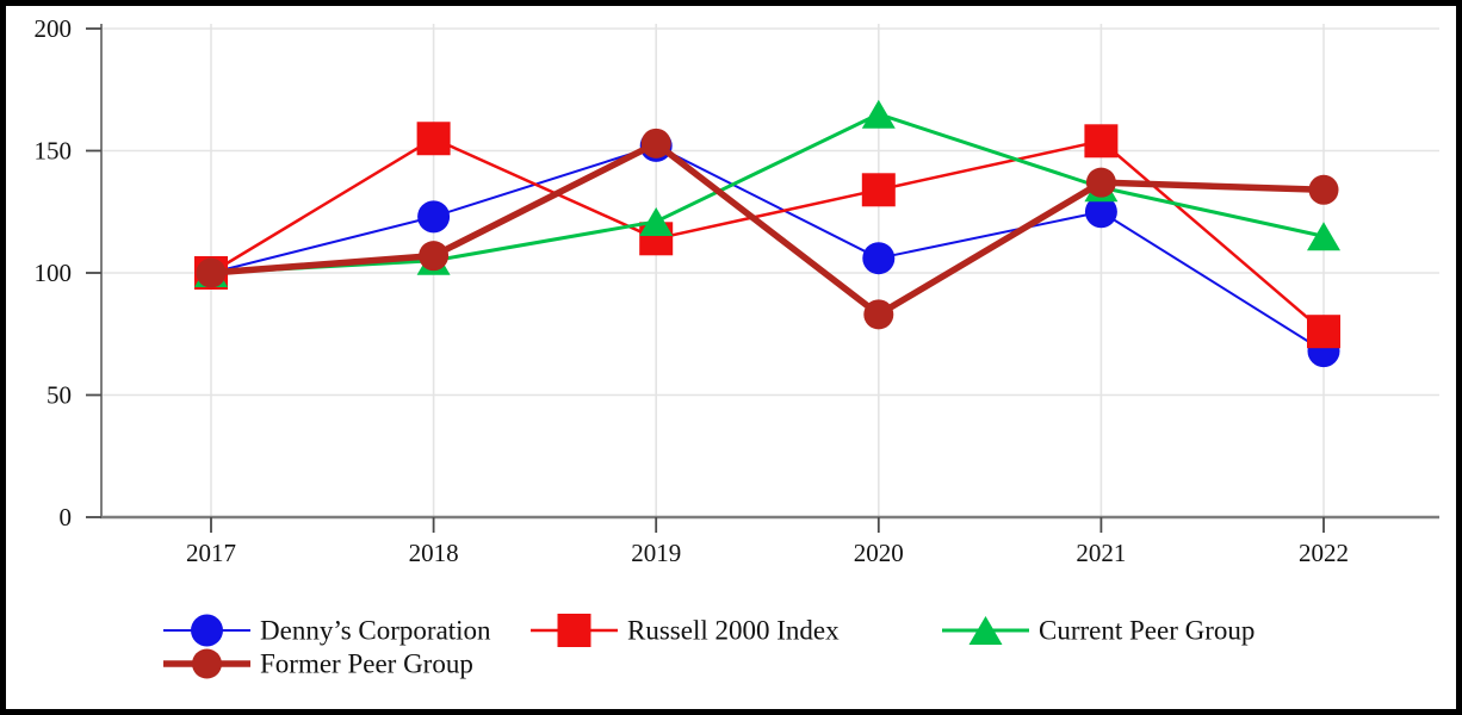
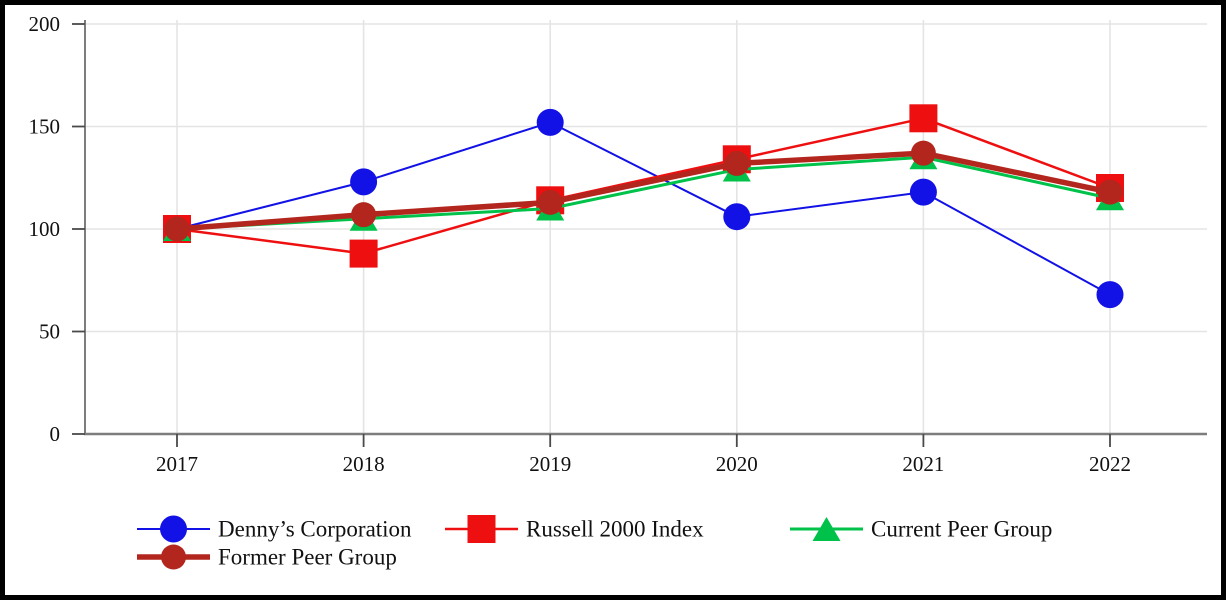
Russell 2000 Index/2018: 155 -> 88
Current Peer Group/2019: 121 -> 110
Former Peer Group/2019: 153 -> 113
Current Peer Group/2020: 165 -> 129
Former Peer Group/2020: 83 -> 132
Denny’s Corporation/2021: 125 -> 118
Russell 2000 Index/2022: 76 -> 120
Former Peer Group/2022: 134 -> 118
